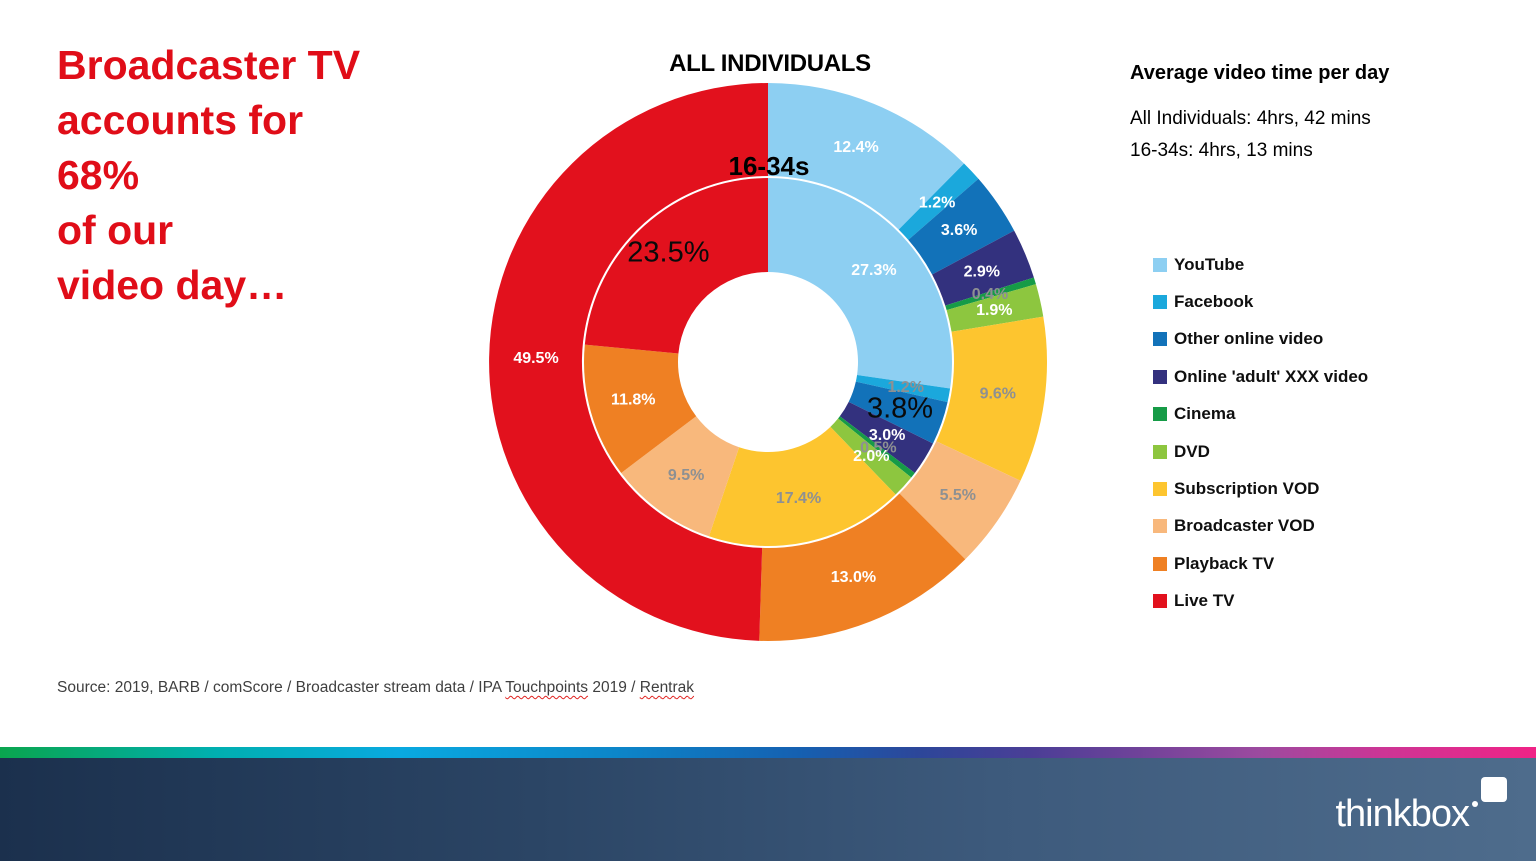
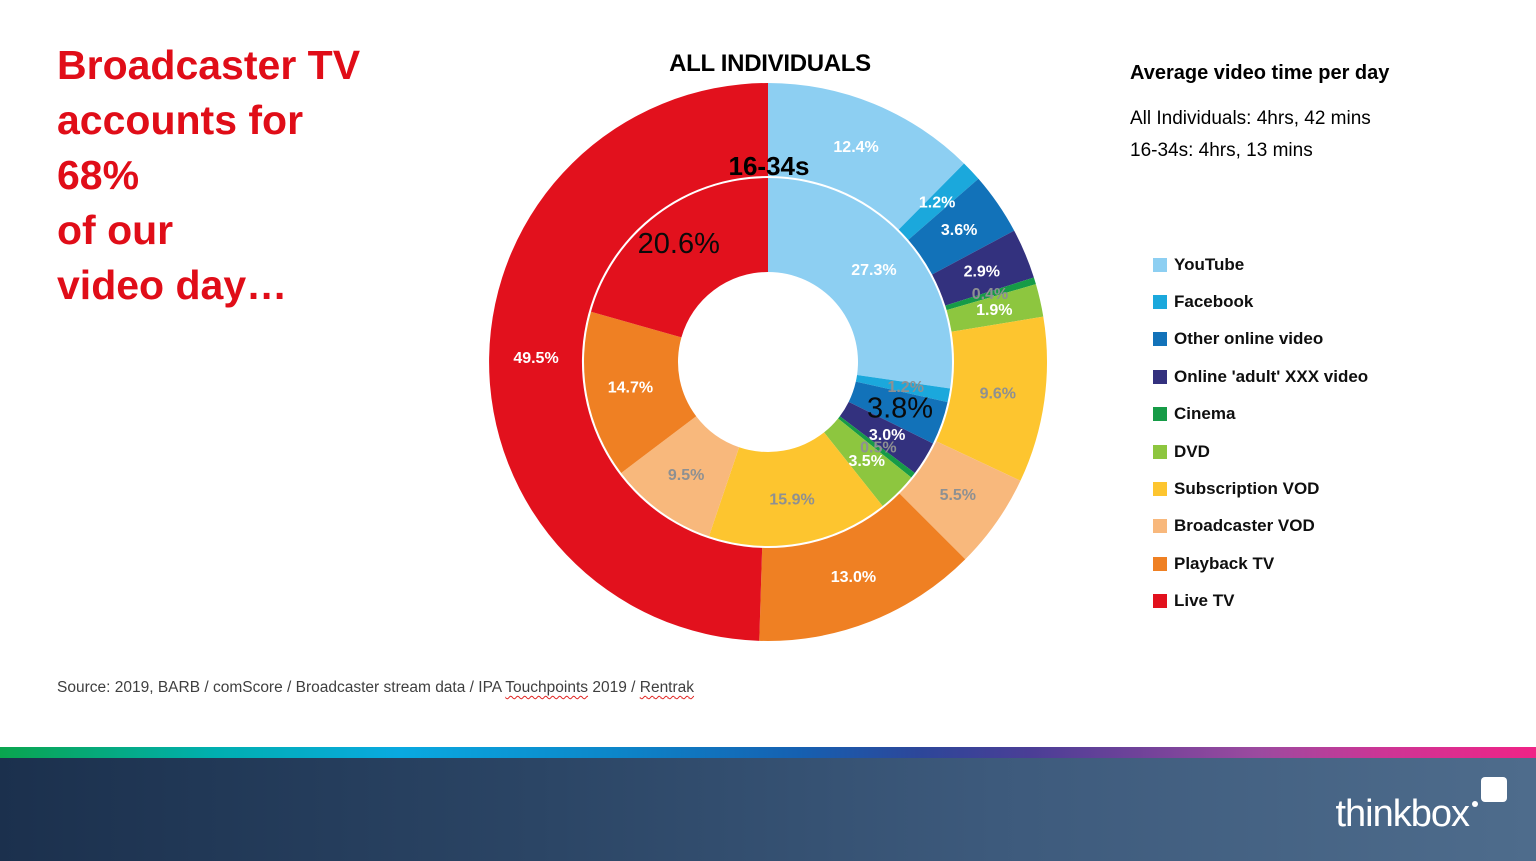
16-34s/DVD: 2.0% -> 3.5%
16-34s/Subscription VOD: 17.4% -> 15.9%
16-34s/Playback TV: 11.8% -> 14.7%
16-34s/Live TV: 23.5% -> 20.6%
